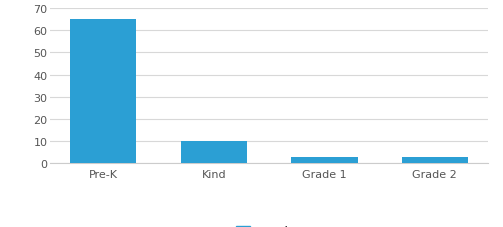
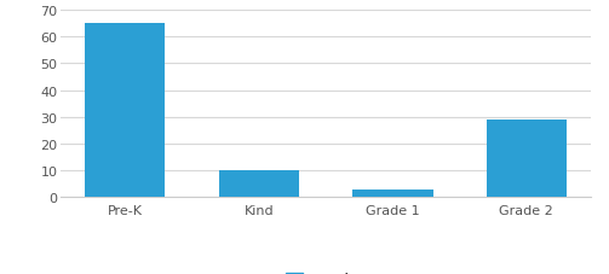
Grade 2: 3 -> 29
